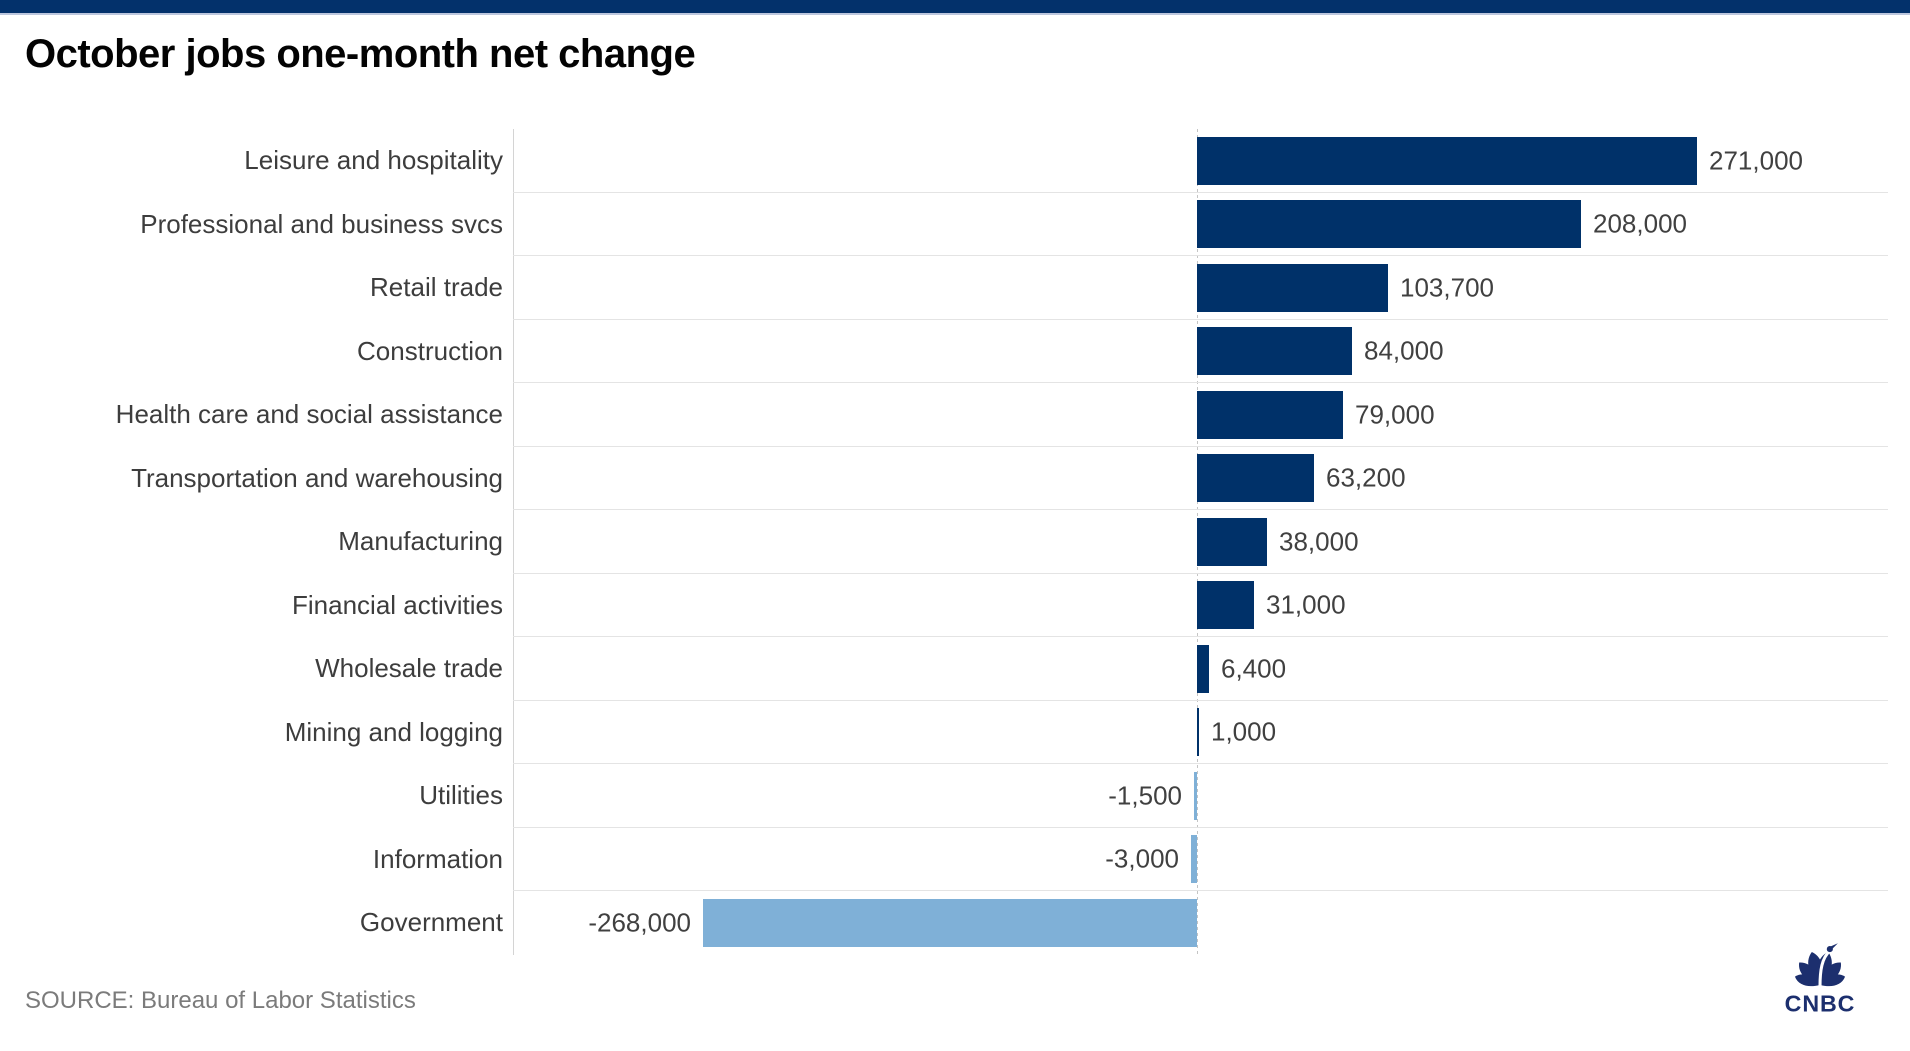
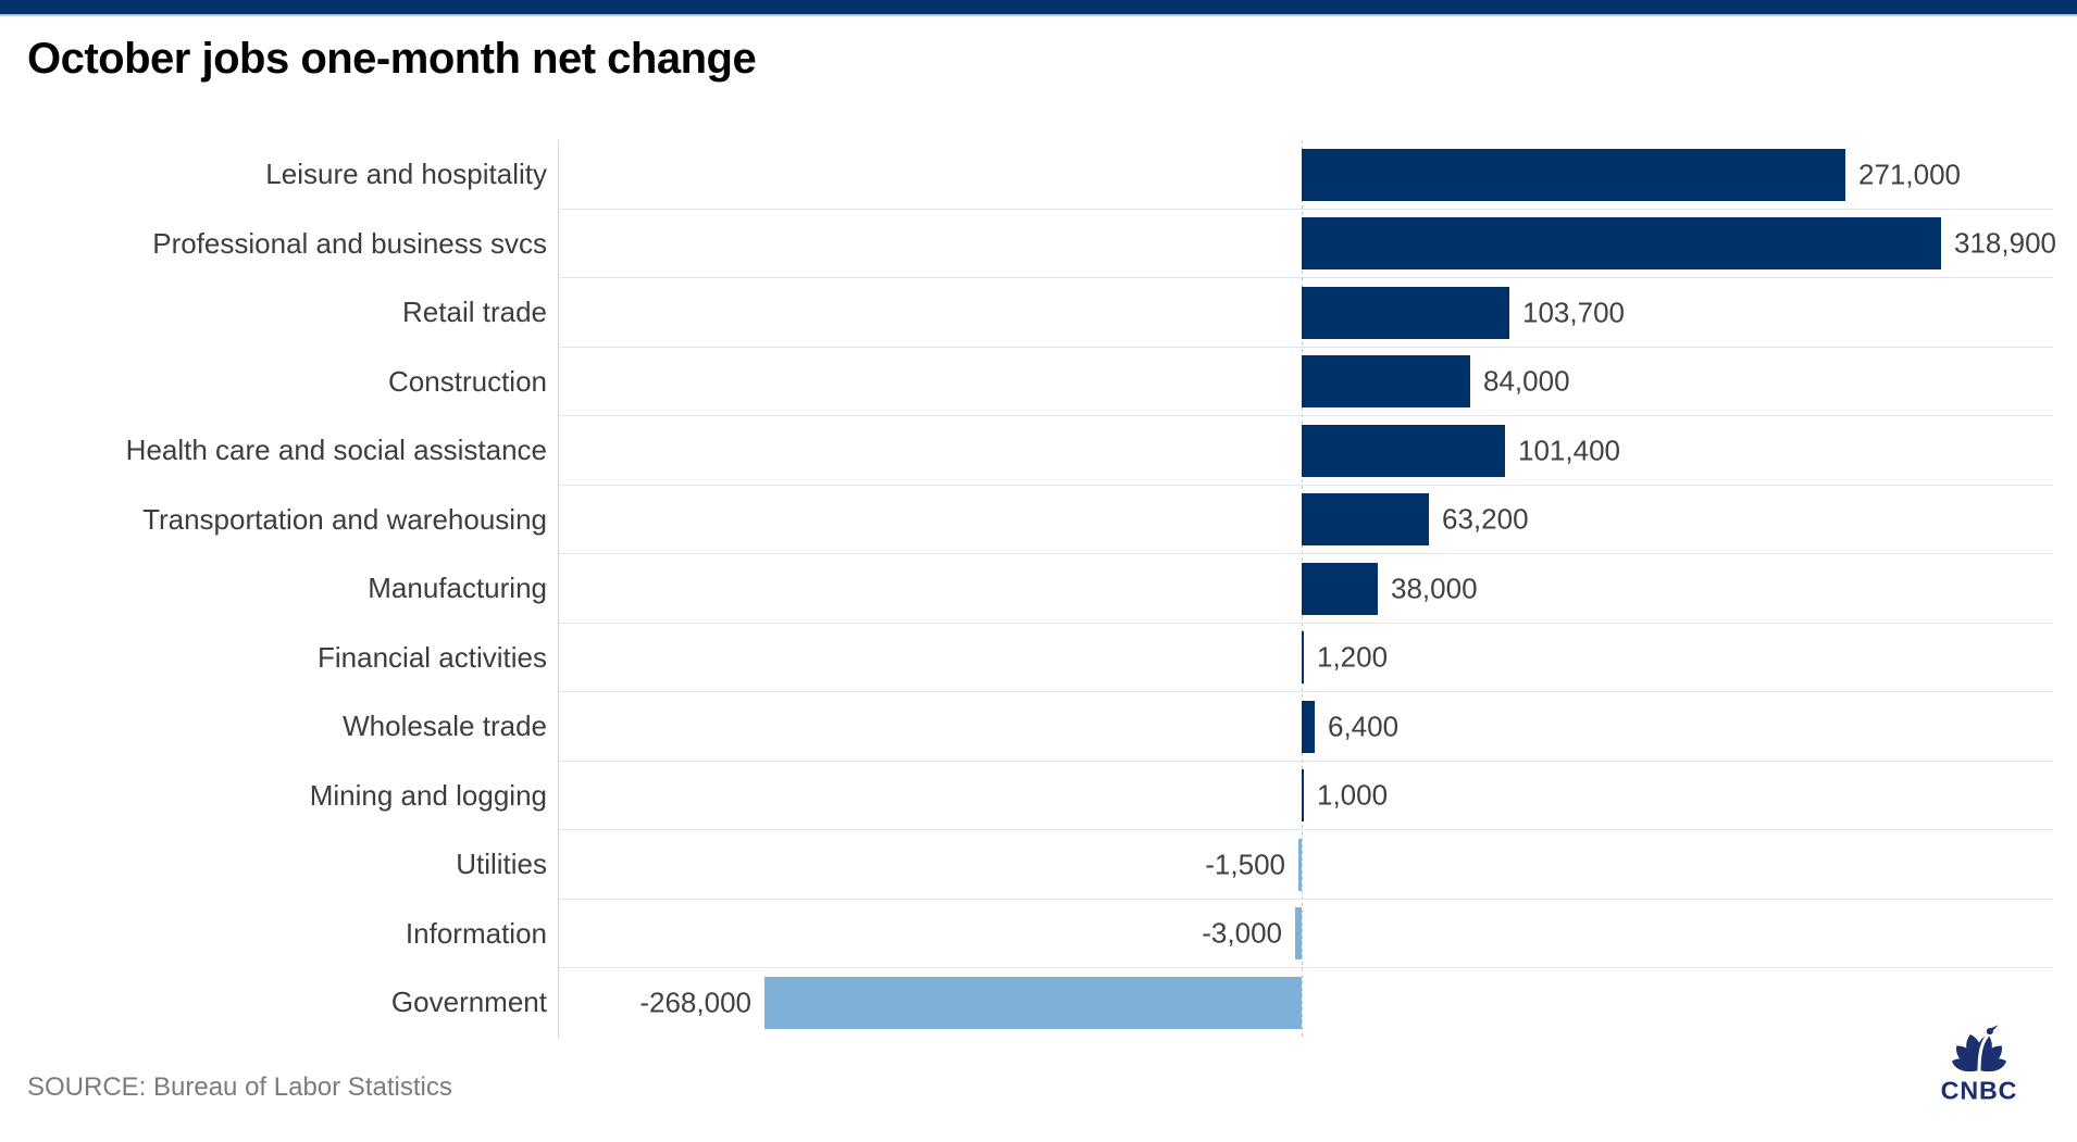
Professional and business svcs: 208,000 -> 318,900
Health care and social assistance: 79,000 -> 101,400
Financial activities: 31,000 -> 1,200
